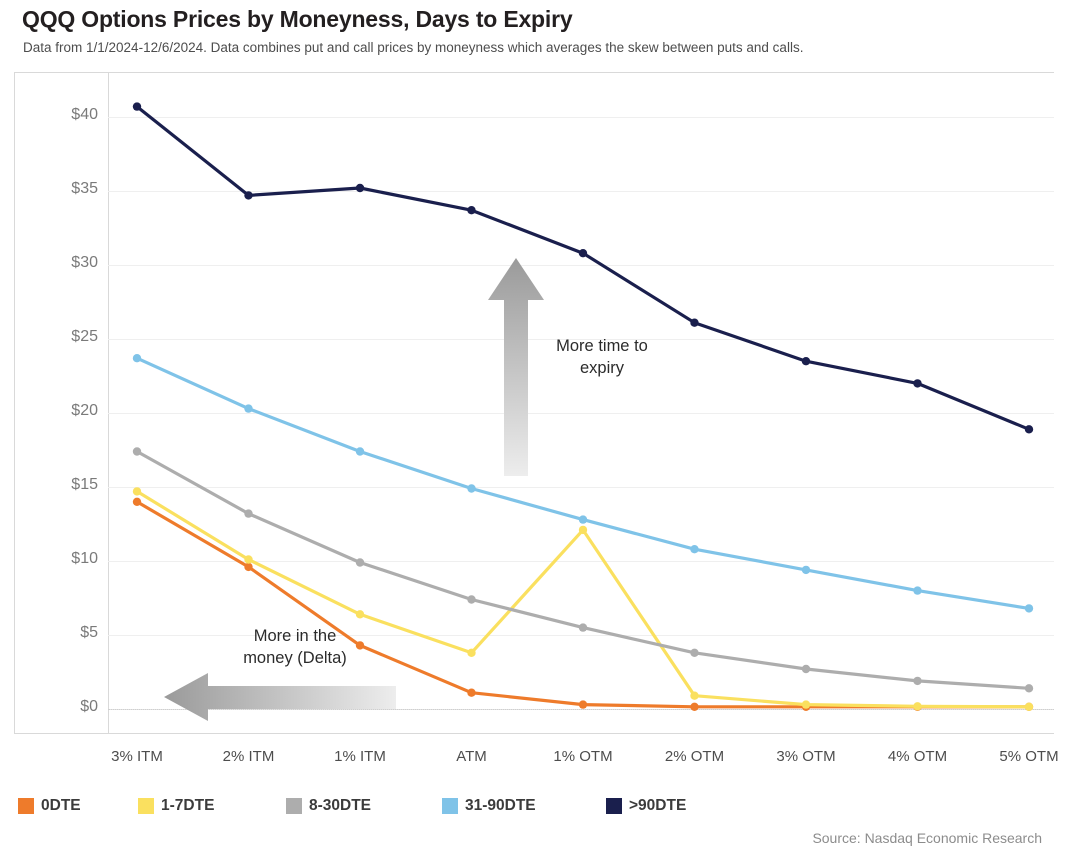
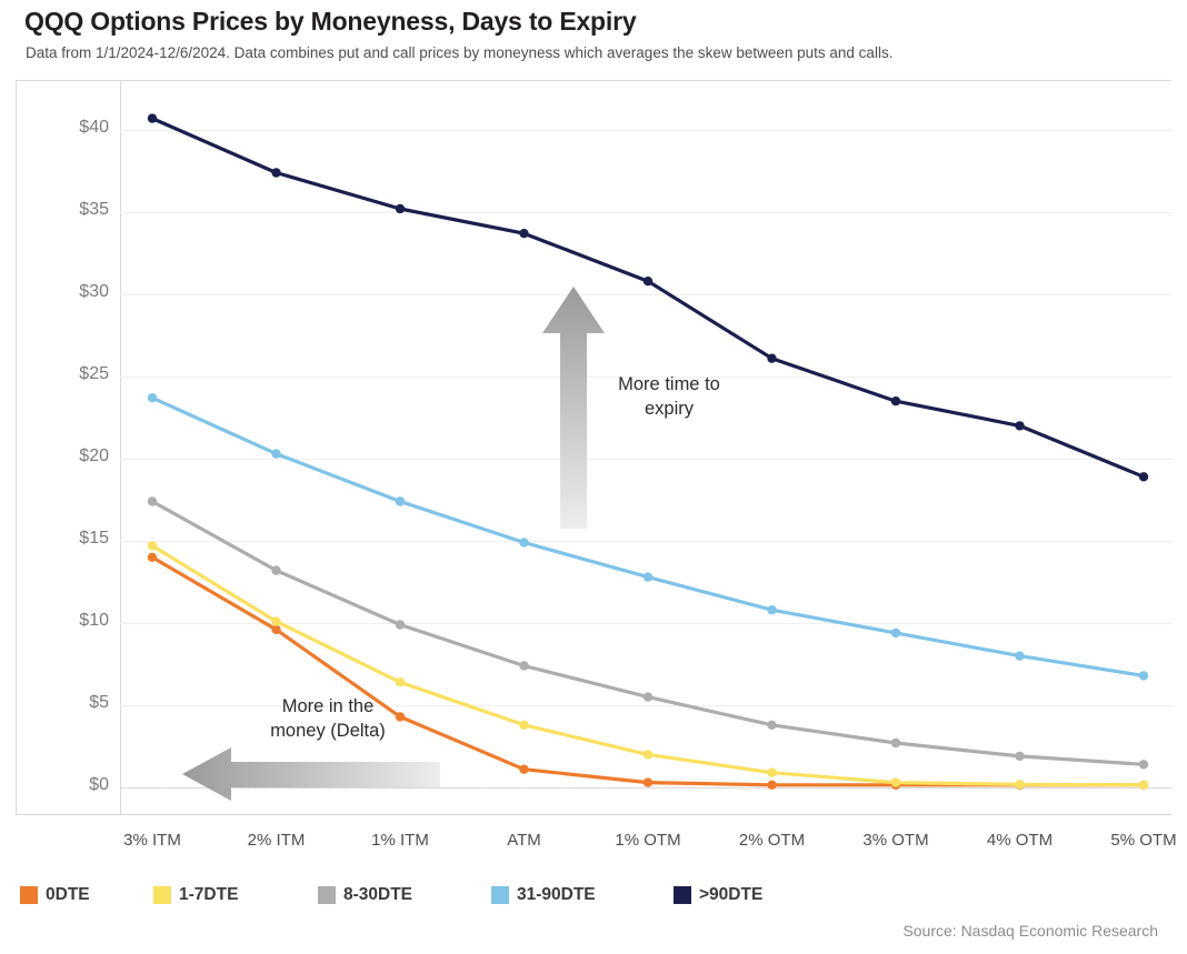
>90DTE/2% ITM: $34.7 -> $37.4
1-7DTE/1% OTM: $12.1 -> $2.0
